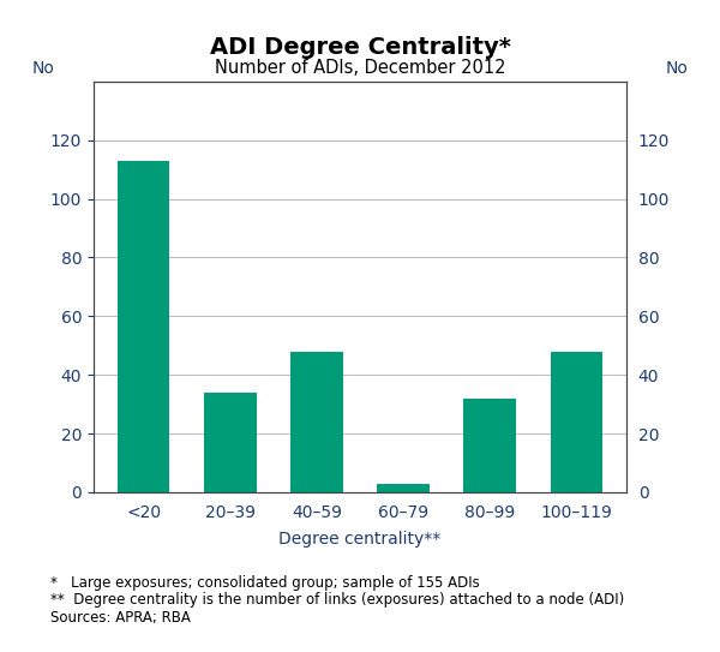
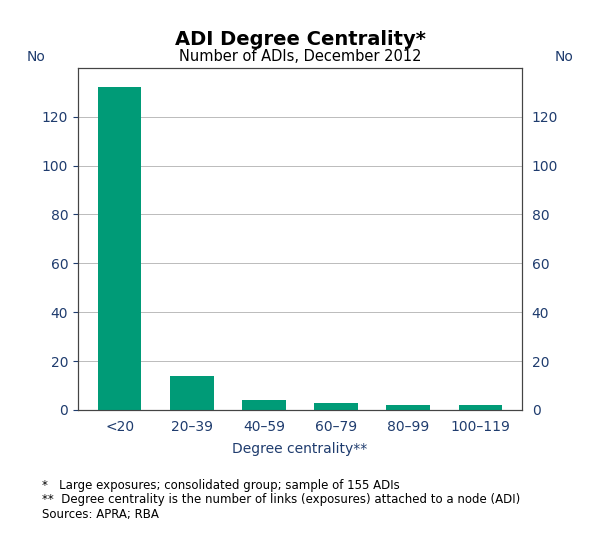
<20: 113 -> 132
20–39: 34 -> 14
40–59: 48 -> 4
80–99: 32 -> 2
100–119: 48 -> 2
